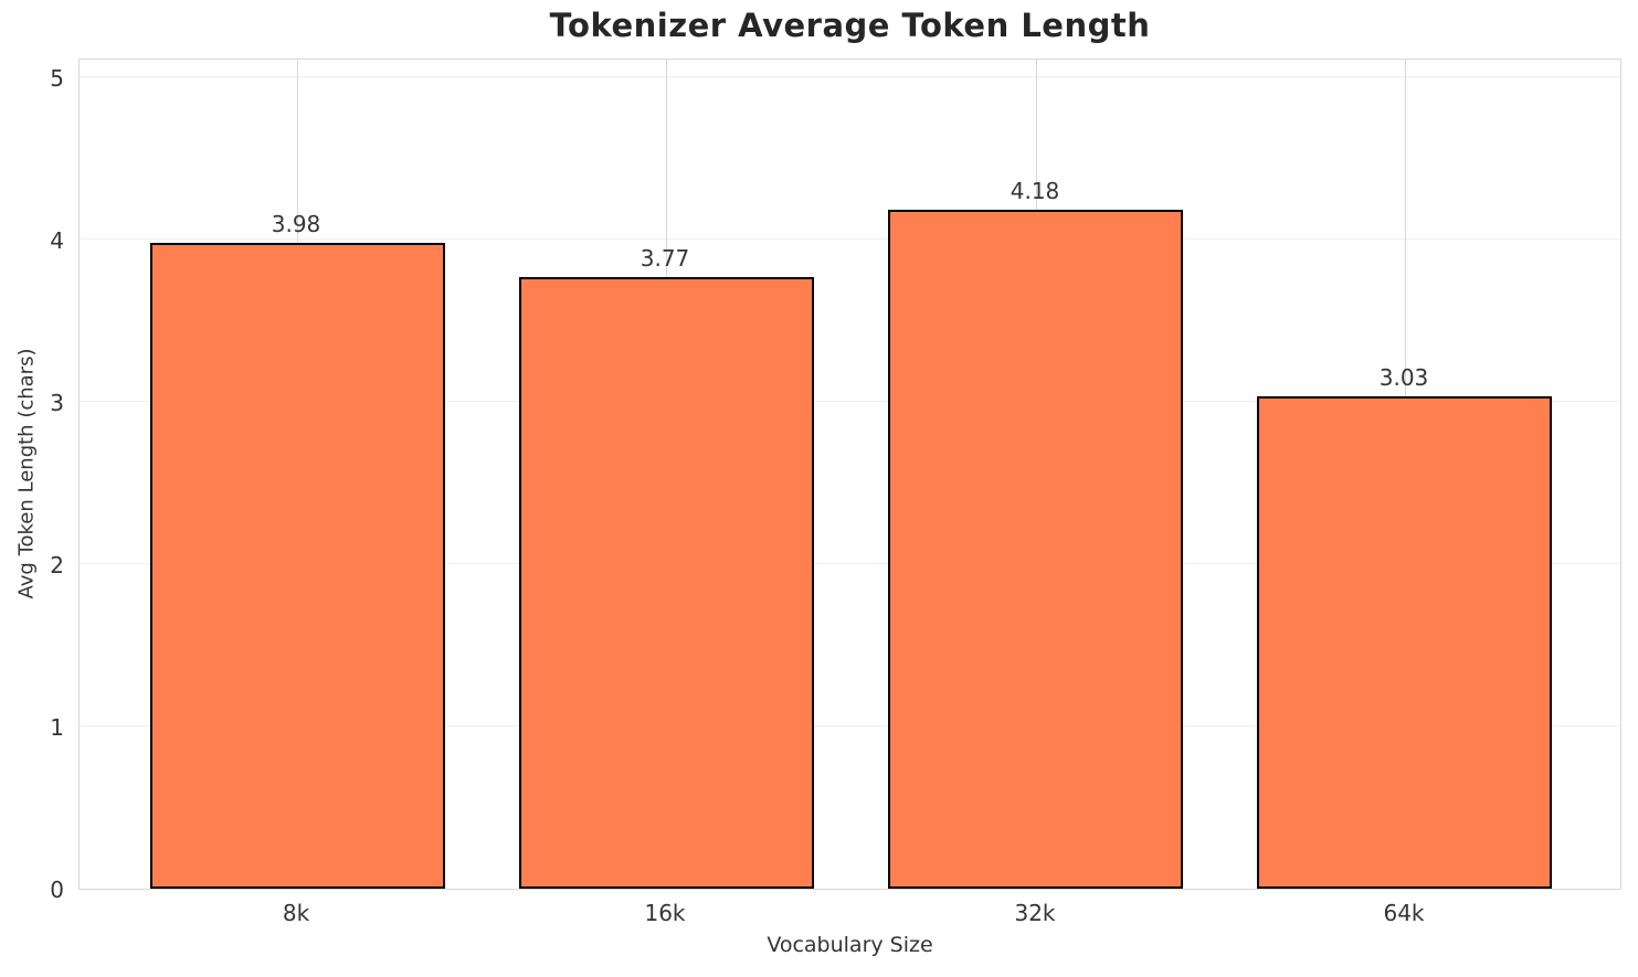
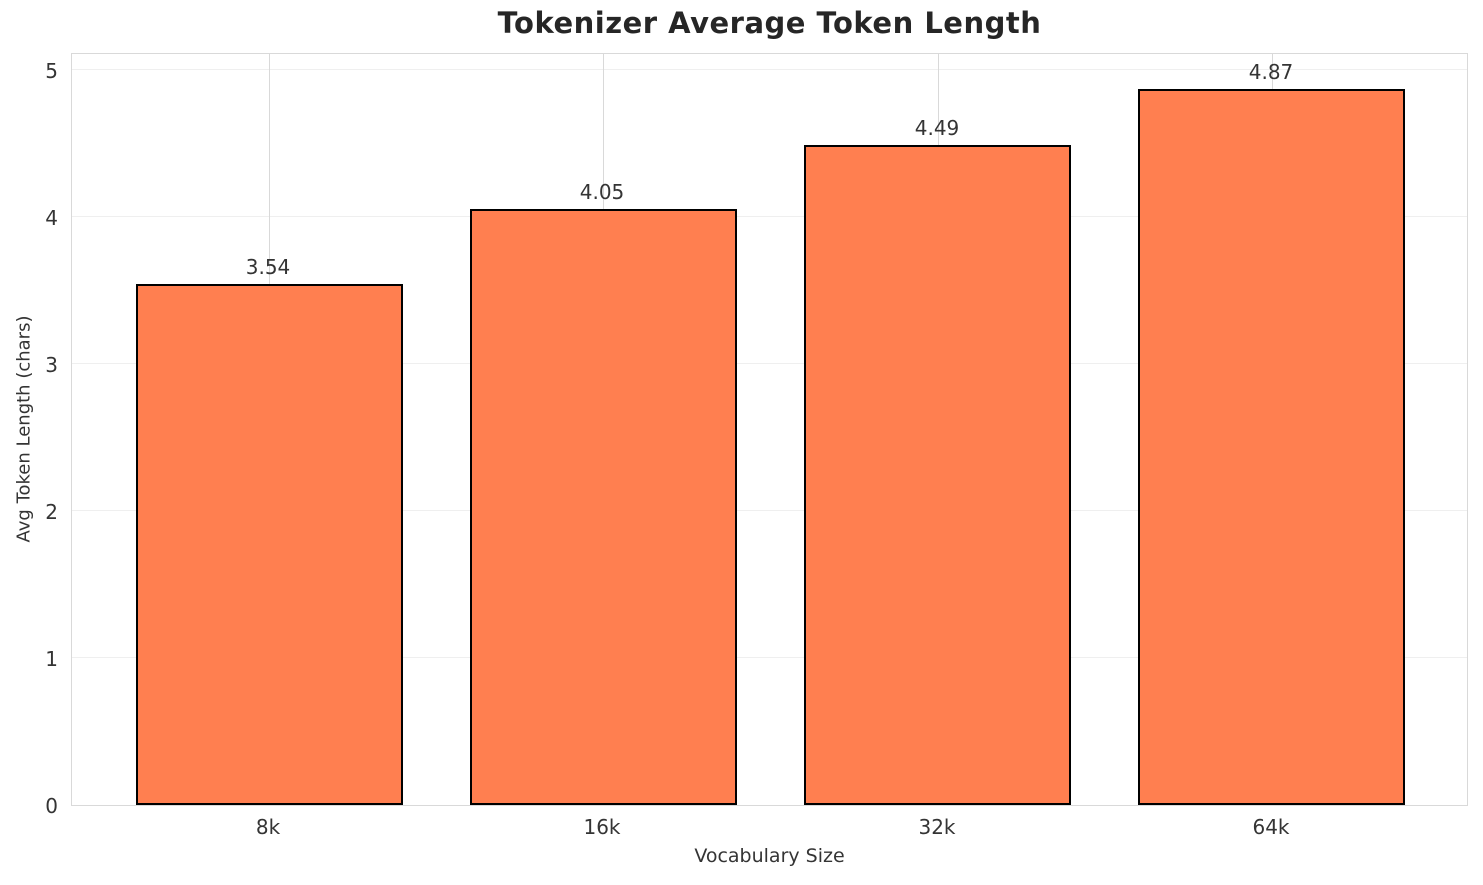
8k: 3.98 -> 3.54
16k: 3.77 -> 4.05
32k: 4.18 -> 4.49
64k: 3.03 -> 4.87
